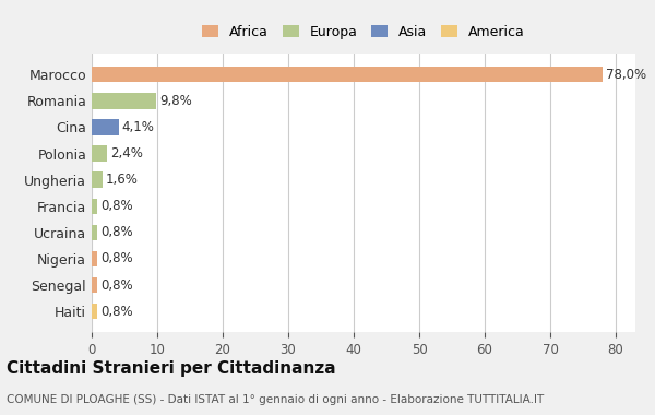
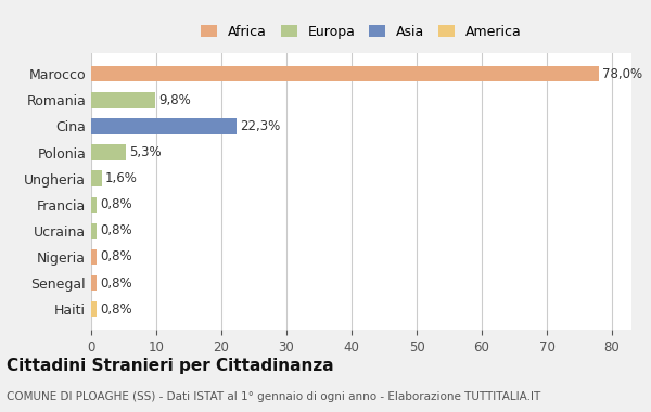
Cina: 4,1% -> 22,3%
Polonia: 2,4% -> 5,3%
